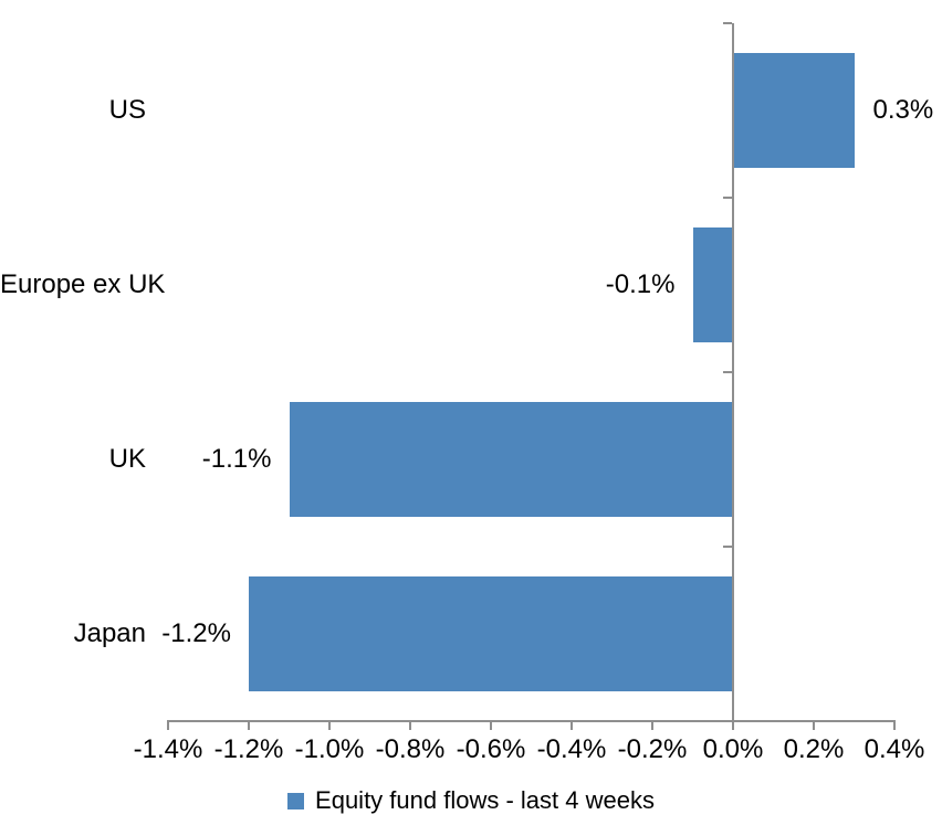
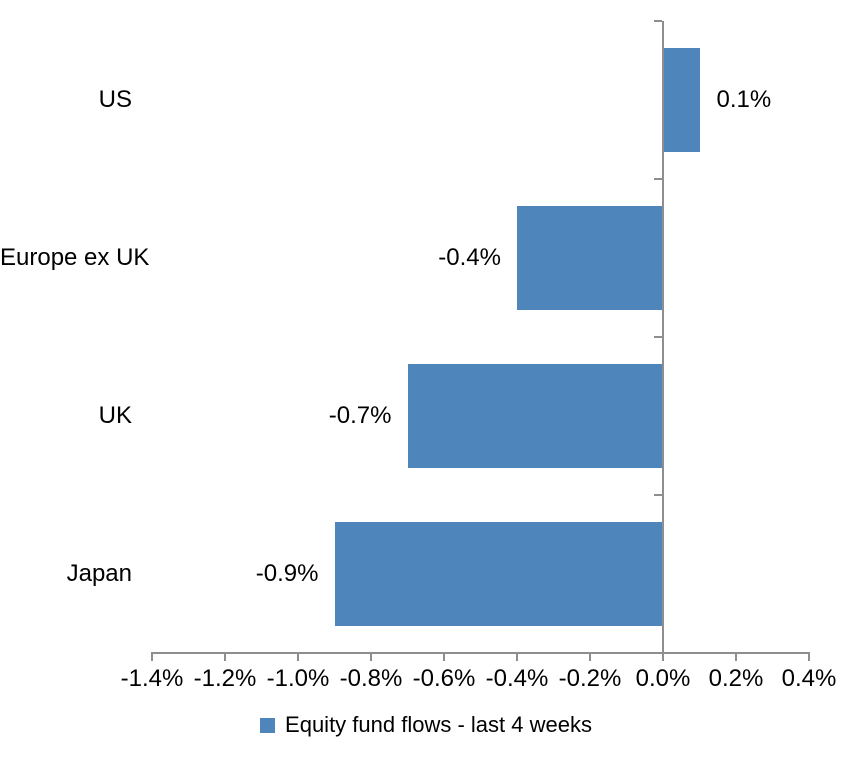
US: 0.3% -> 0.1%
Europe ex UK: -0.1% -> -0.4%
UK: -1.1% -> -0.7%
Japan: -1.2% -> -0.9%
